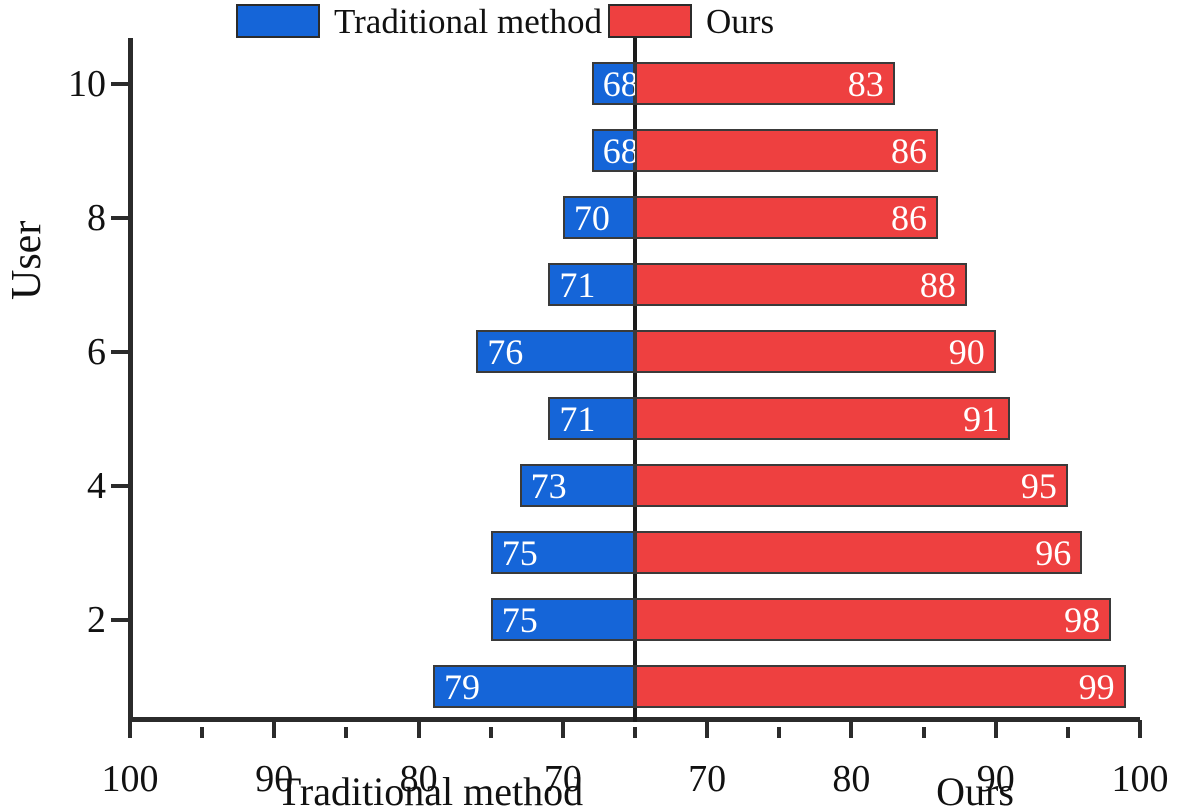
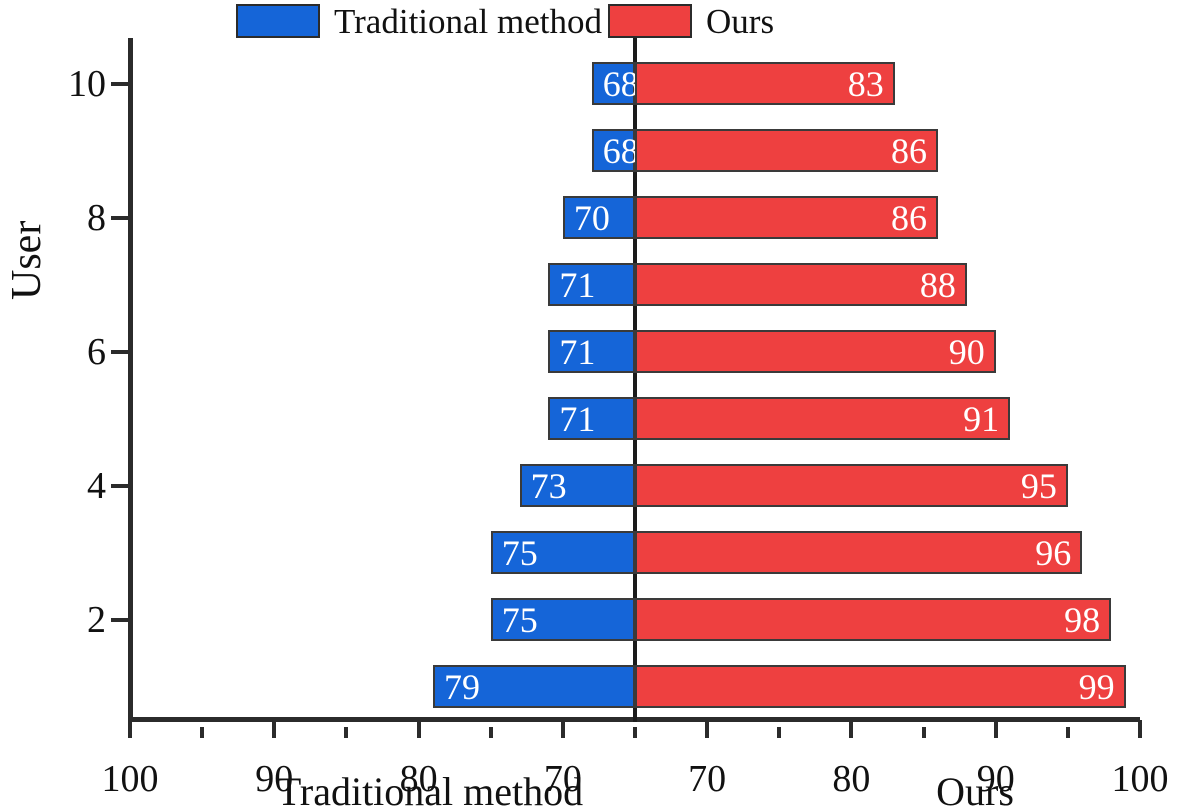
Traditional method/6: 76 -> 71
